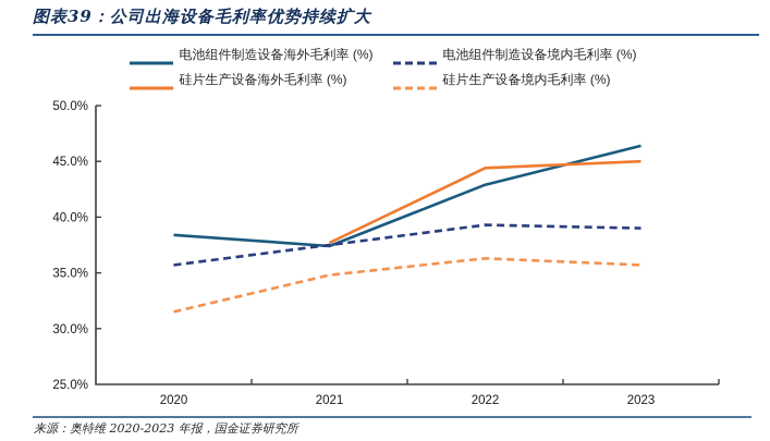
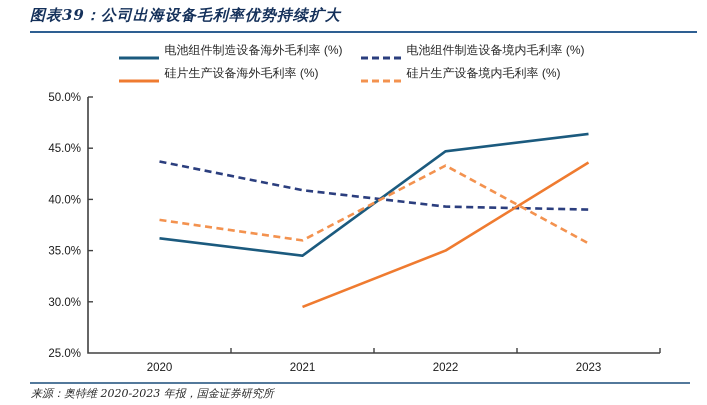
电池组件制造设备海外毛利率 (%)/2020: 38.4% -> 36.2%
电池组件制造设备境内毛利率 (%)/2020: 35.7% -> 43.7%
硅片生产设备境内毛利率 (%)/2020: 31.5% -> 38.0%
电池组件制造设备海外毛利率 (%)/2021: 37.4% -> 34.5%
电池组件制造设备境内毛利率 (%)/2021: 37.5% -> 40.9%
硅片生产设备海外毛利率 (%)/2021: 37.7% -> 29.5%
硅片生产设备境内毛利率 (%)/2021: 34.8% -> 36.0%
电池组件制造设备海外毛利率 (%)/2022: 42.9% -> 44.7%
硅片生产设备海外毛利率 (%)/2022: 44.4% -> 35.0%
硅片生产设备境内毛利率 (%)/2022: 36.3% -> 43.3%
硅片生产设备海外毛利率 (%)/2023: 45.0% -> 43.6%
